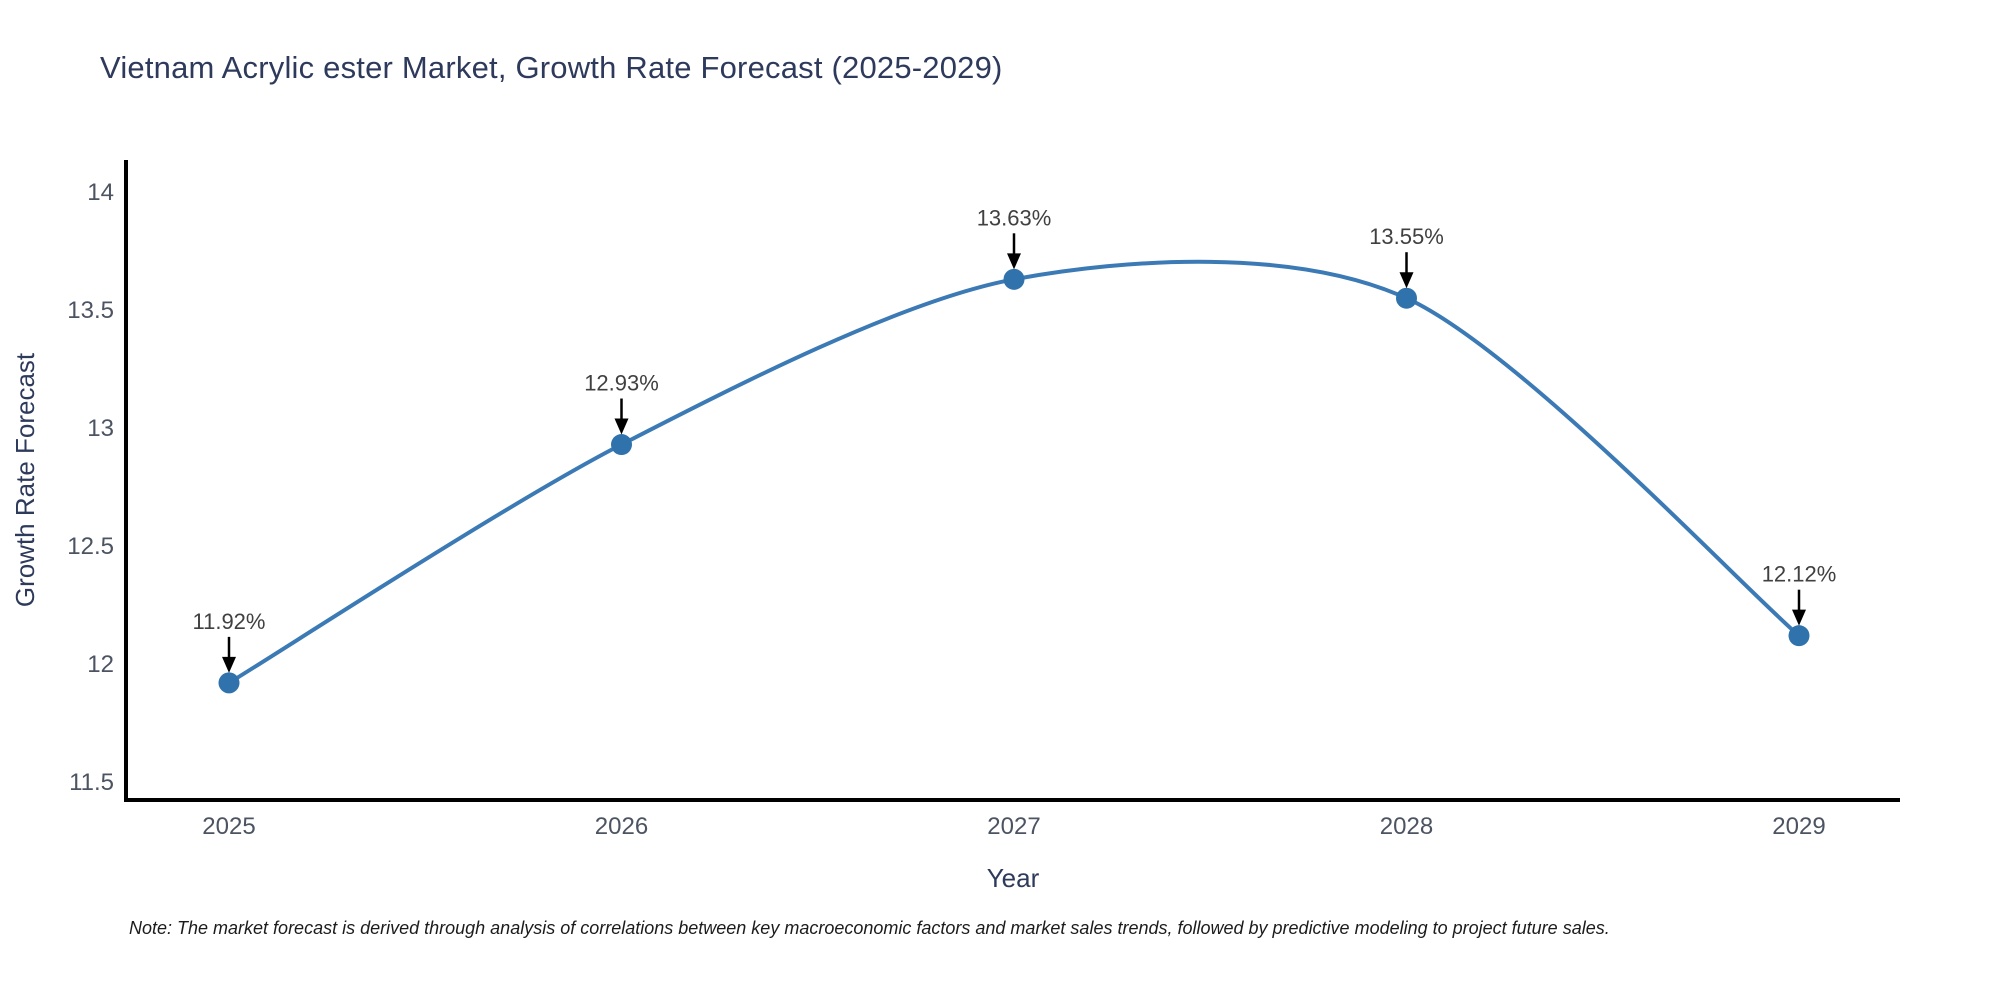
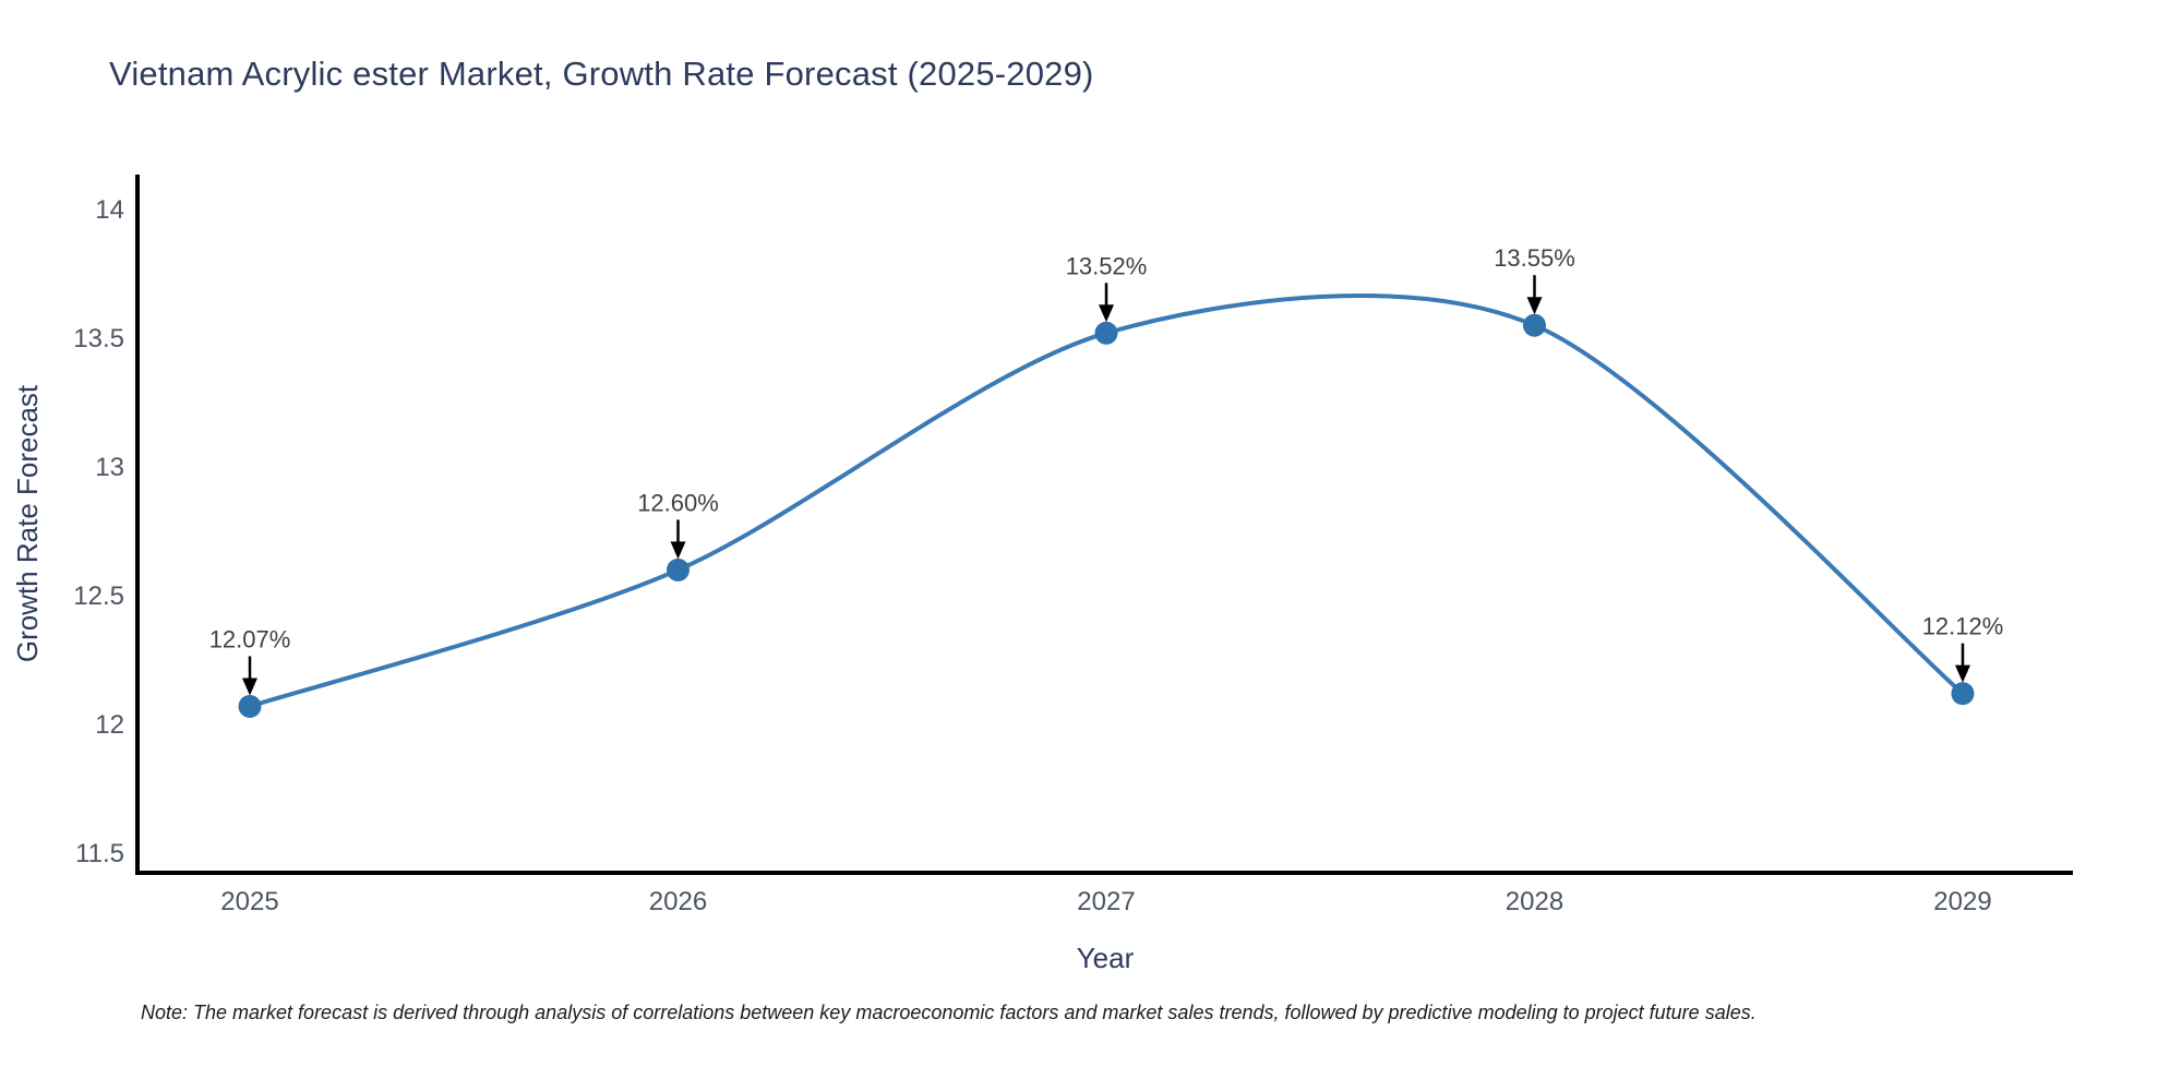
2025: 11.92% -> 12.07%
2026: 12.93% -> 12.60%
2027: 13.63% -> 13.52%
